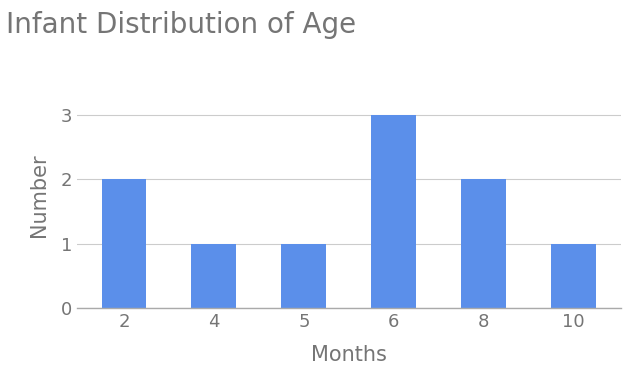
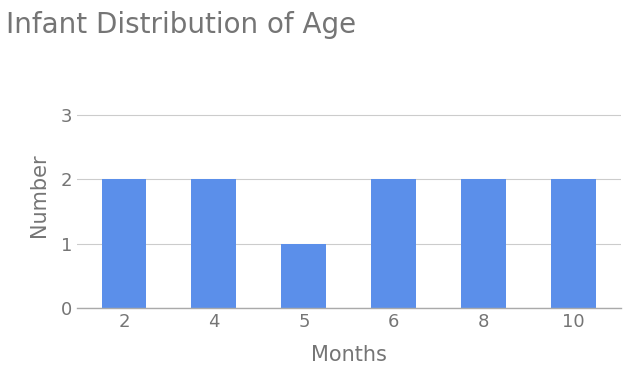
4: 1 -> 2
6: 3 -> 2
10: 1 -> 2
